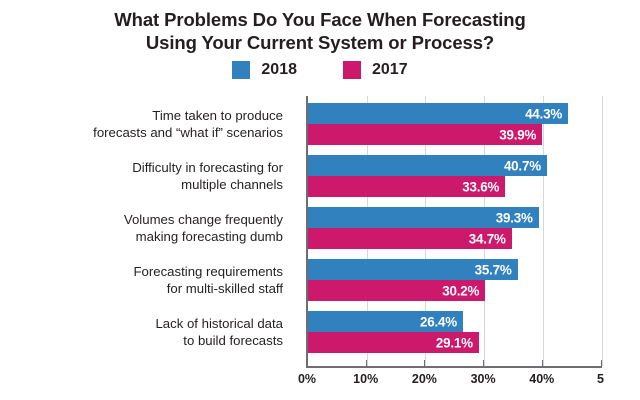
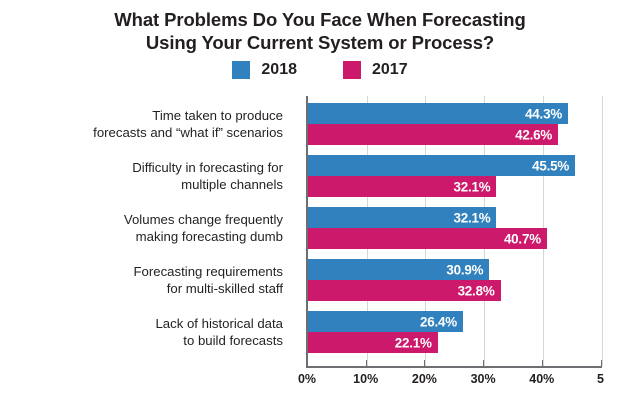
2017/Time taken to produce forecasts and “what if” scenarios: 39.9% -> 42.6%
2018/Difficulty in forecasting for multiple channels: 40.7% -> 45.5%
2017/Difficulty in forecasting for multiple channels: 33.6% -> 32.1%
2018/Volumes change frequently making forecasting dumb: 39.3% -> 32.1%
2017/Volumes change frequently making forecasting dumb: 34.7% -> 40.7%
2018/Forecasting requirements for multi-skilled staff: 35.7% -> 30.9%
2017/Forecasting requirements for multi-skilled staff: 30.2% -> 32.8%
2017/Lack of historical data to build forecasts: 29.1% -> 22.1%
